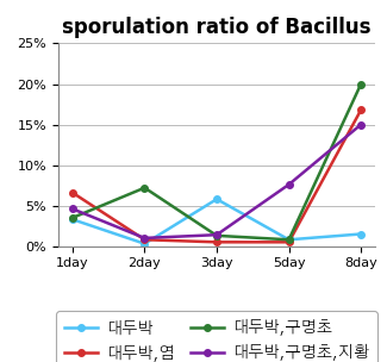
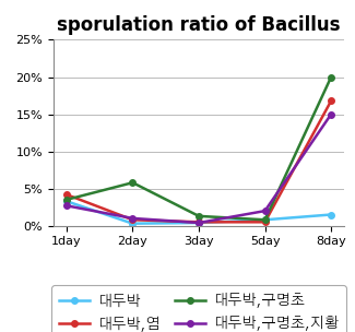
대두박,염/1day: 6.6% -> 4.2%
대두박,구명초,지황/1day: 4.6% -> 2.7%
대두박,구명초/2day: 7.2% -> 5.8%
대두박/3day: 5.8% -> 0.4%
대두박,구명초,지황/3day: 1.4% -> 0.4%
대두박,구명초,지황/5day: 7.6% -> 2.0%
